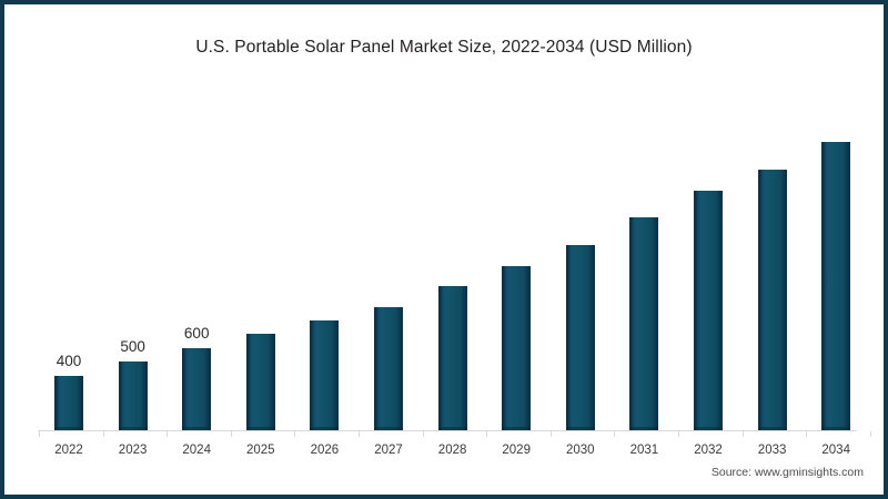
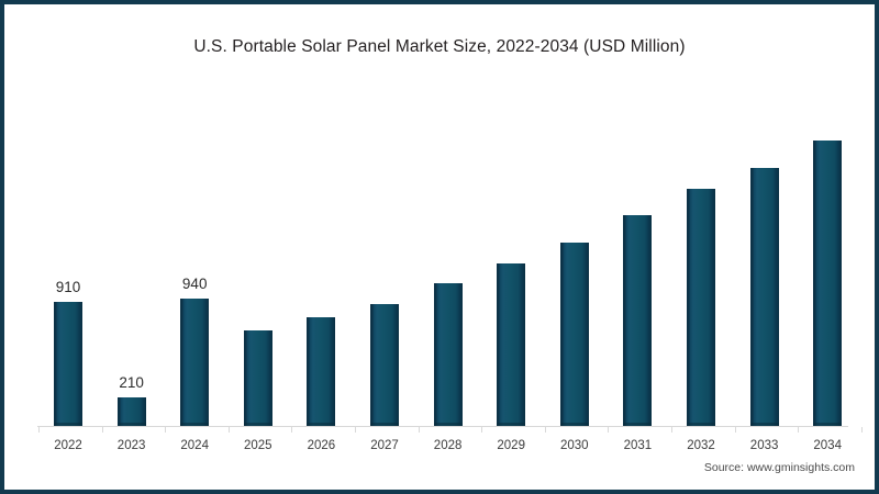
2022: 400 -> 910
2023: 500 -> 210
2024: 600 -> 940
